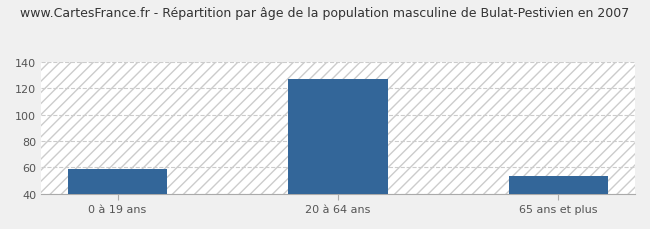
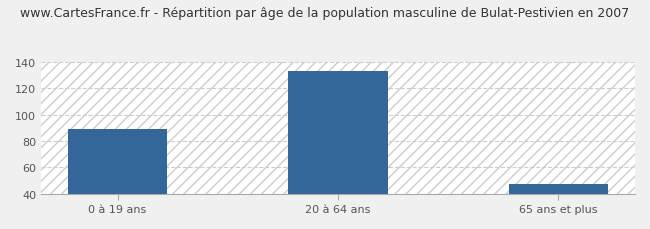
0 à 19 ans: 59 -> 89
20 à 64 ans: 127 -> 133
65 ans et plus: 53 -> 47
